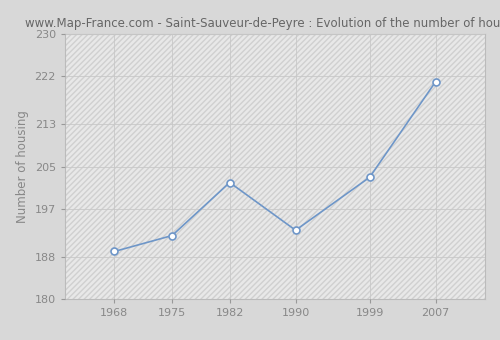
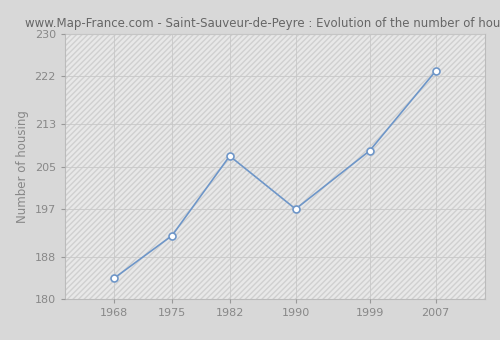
1968: 189 -> 184
1982: 202 -> 207
1990: 193 -> 197
1999: 203 -> 208
2007: 221 -> 223
